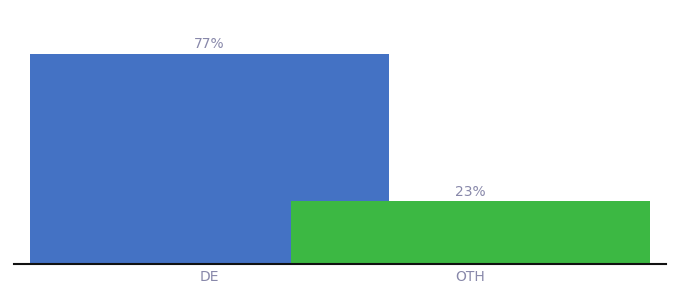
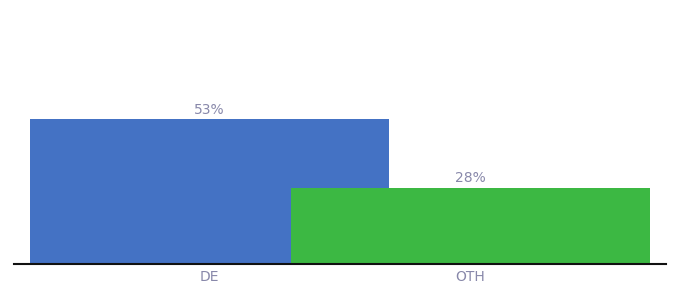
DE: 77% -> 53%
OTH: 23% -> 28%
